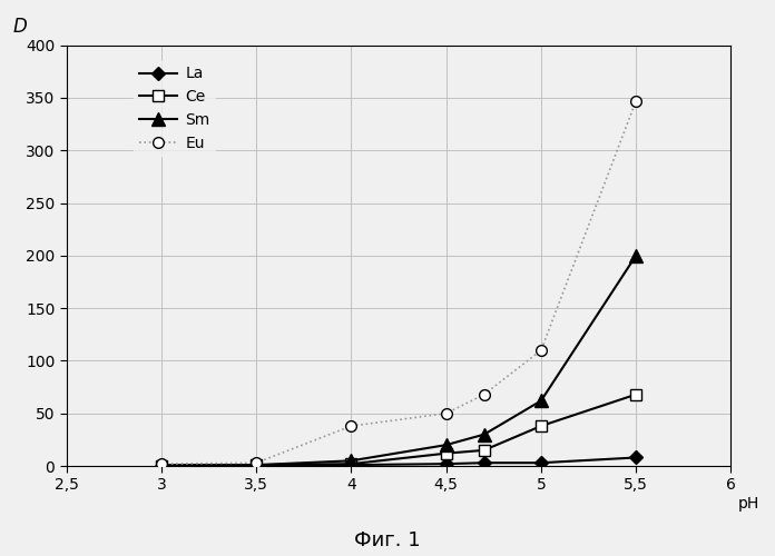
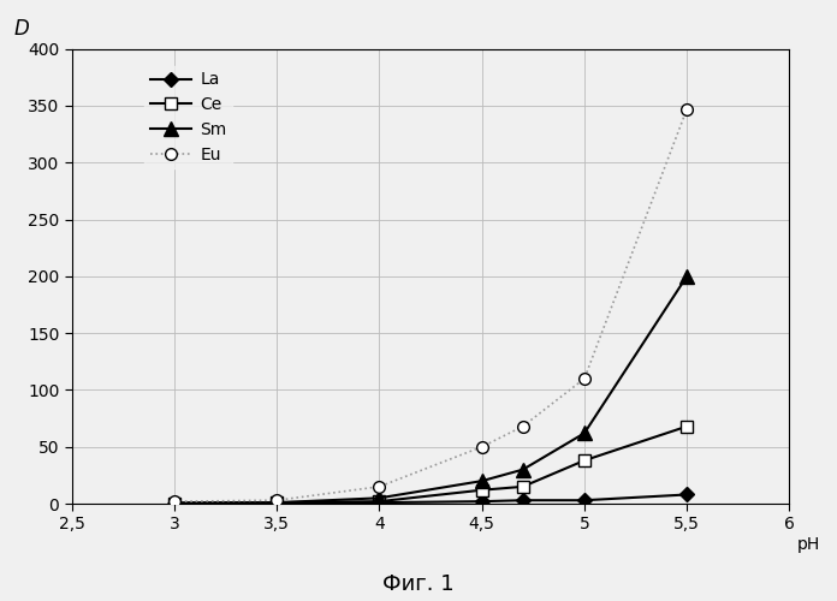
Eu/4: 38 -> 15
